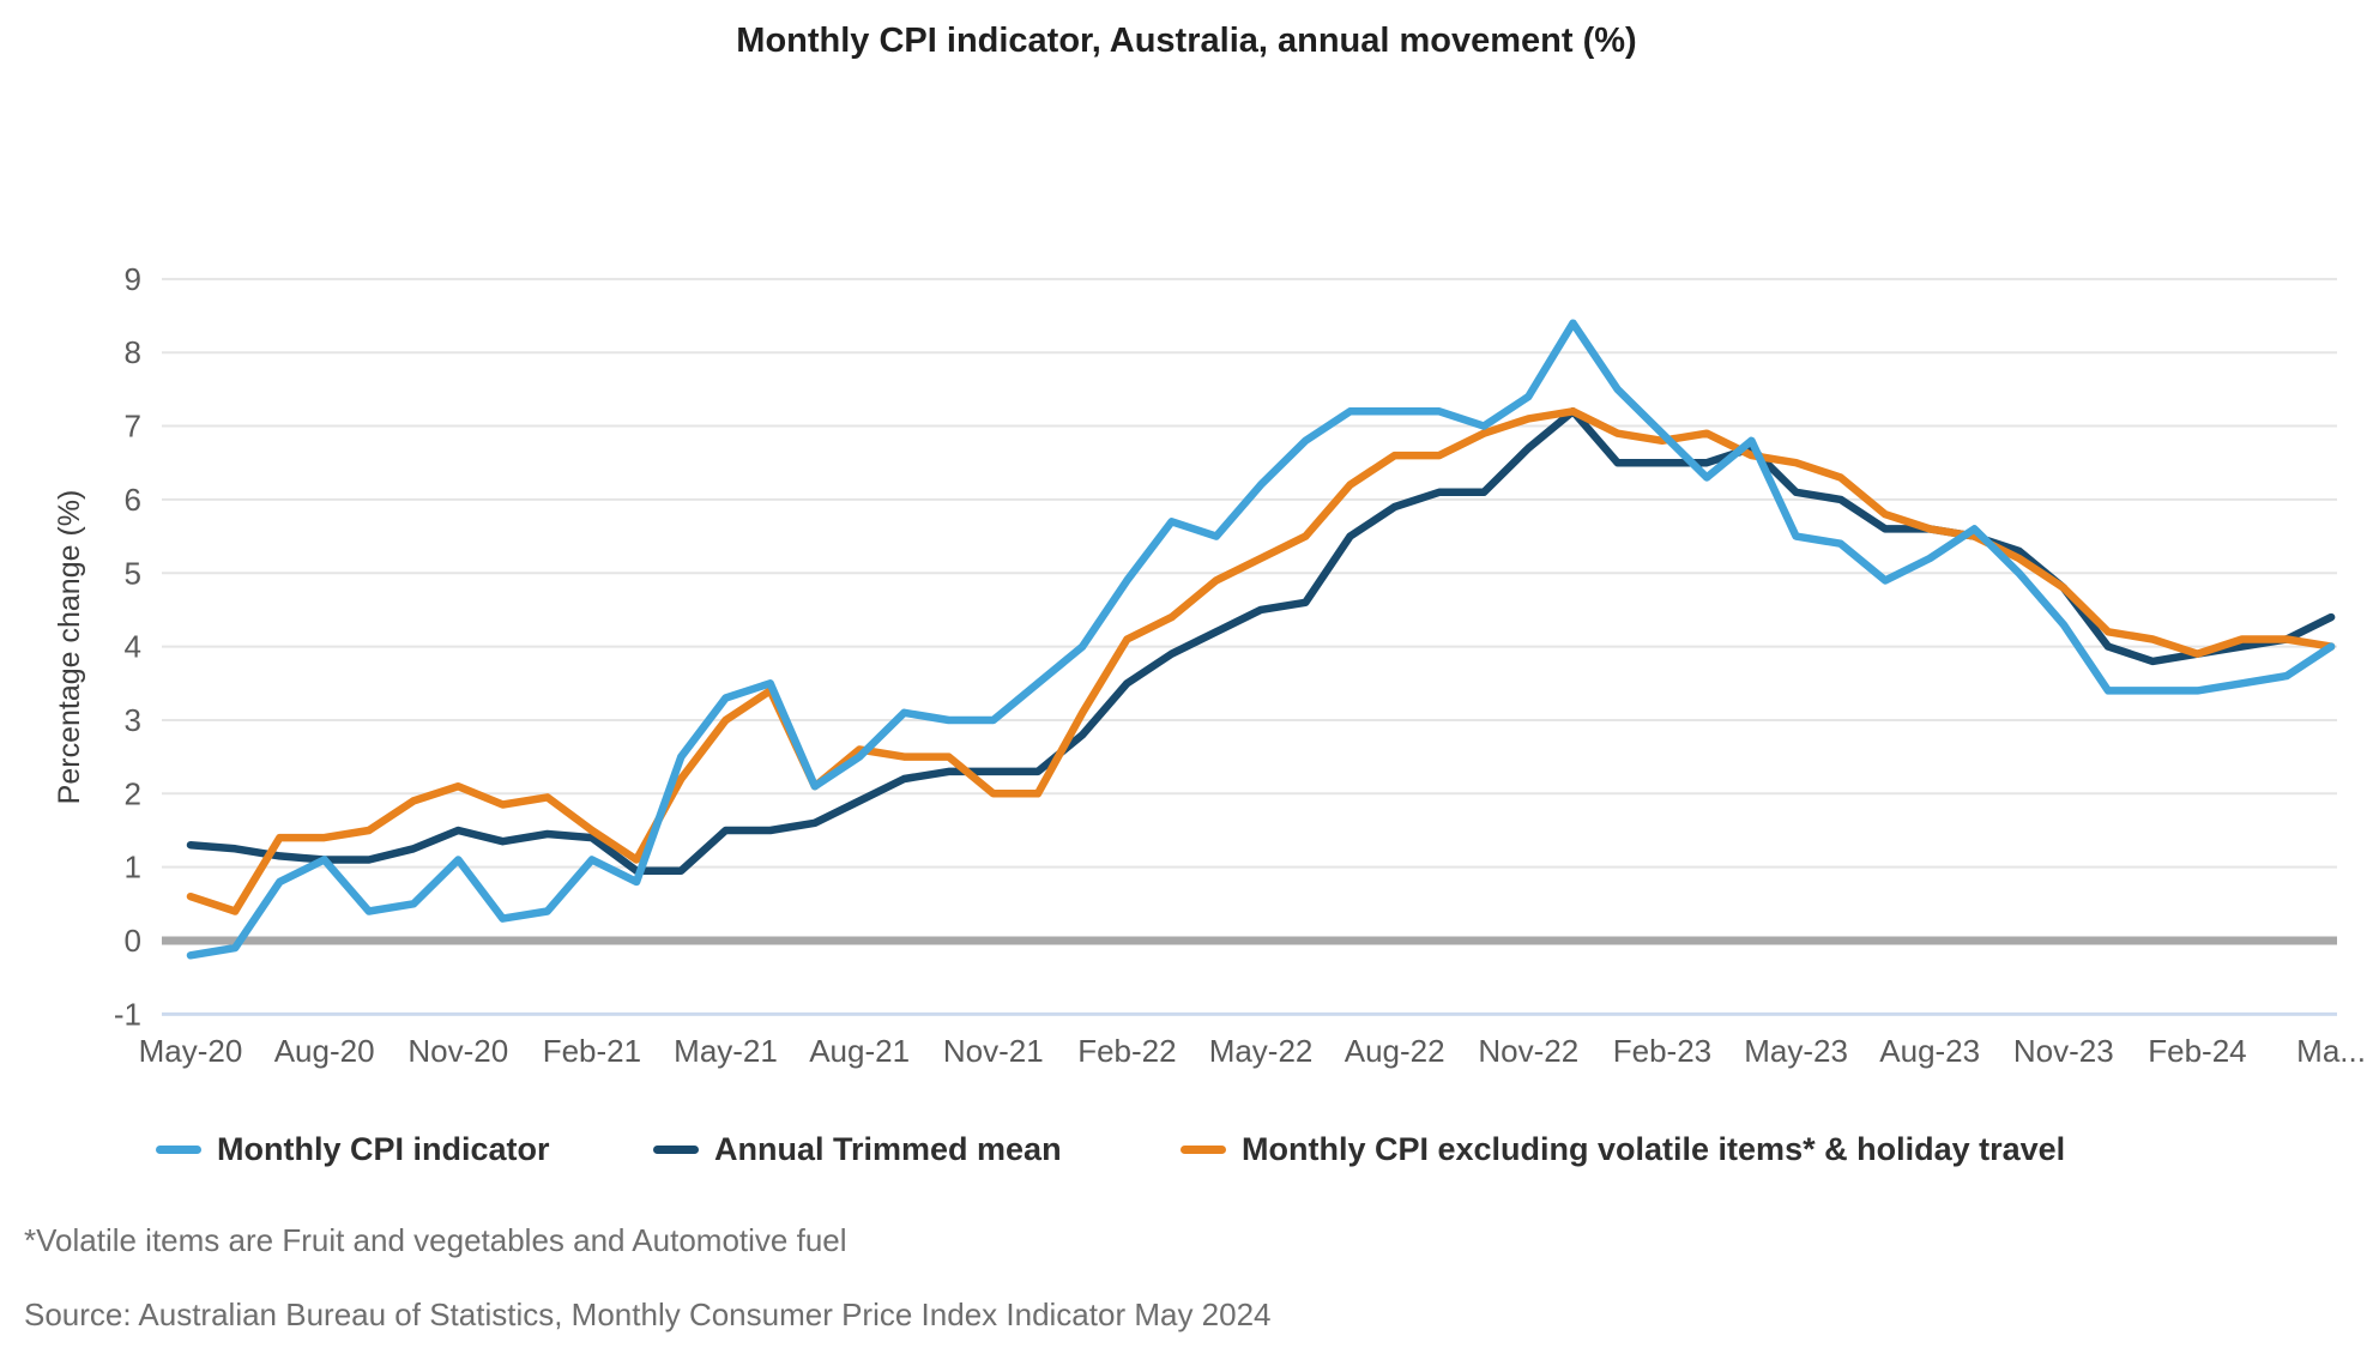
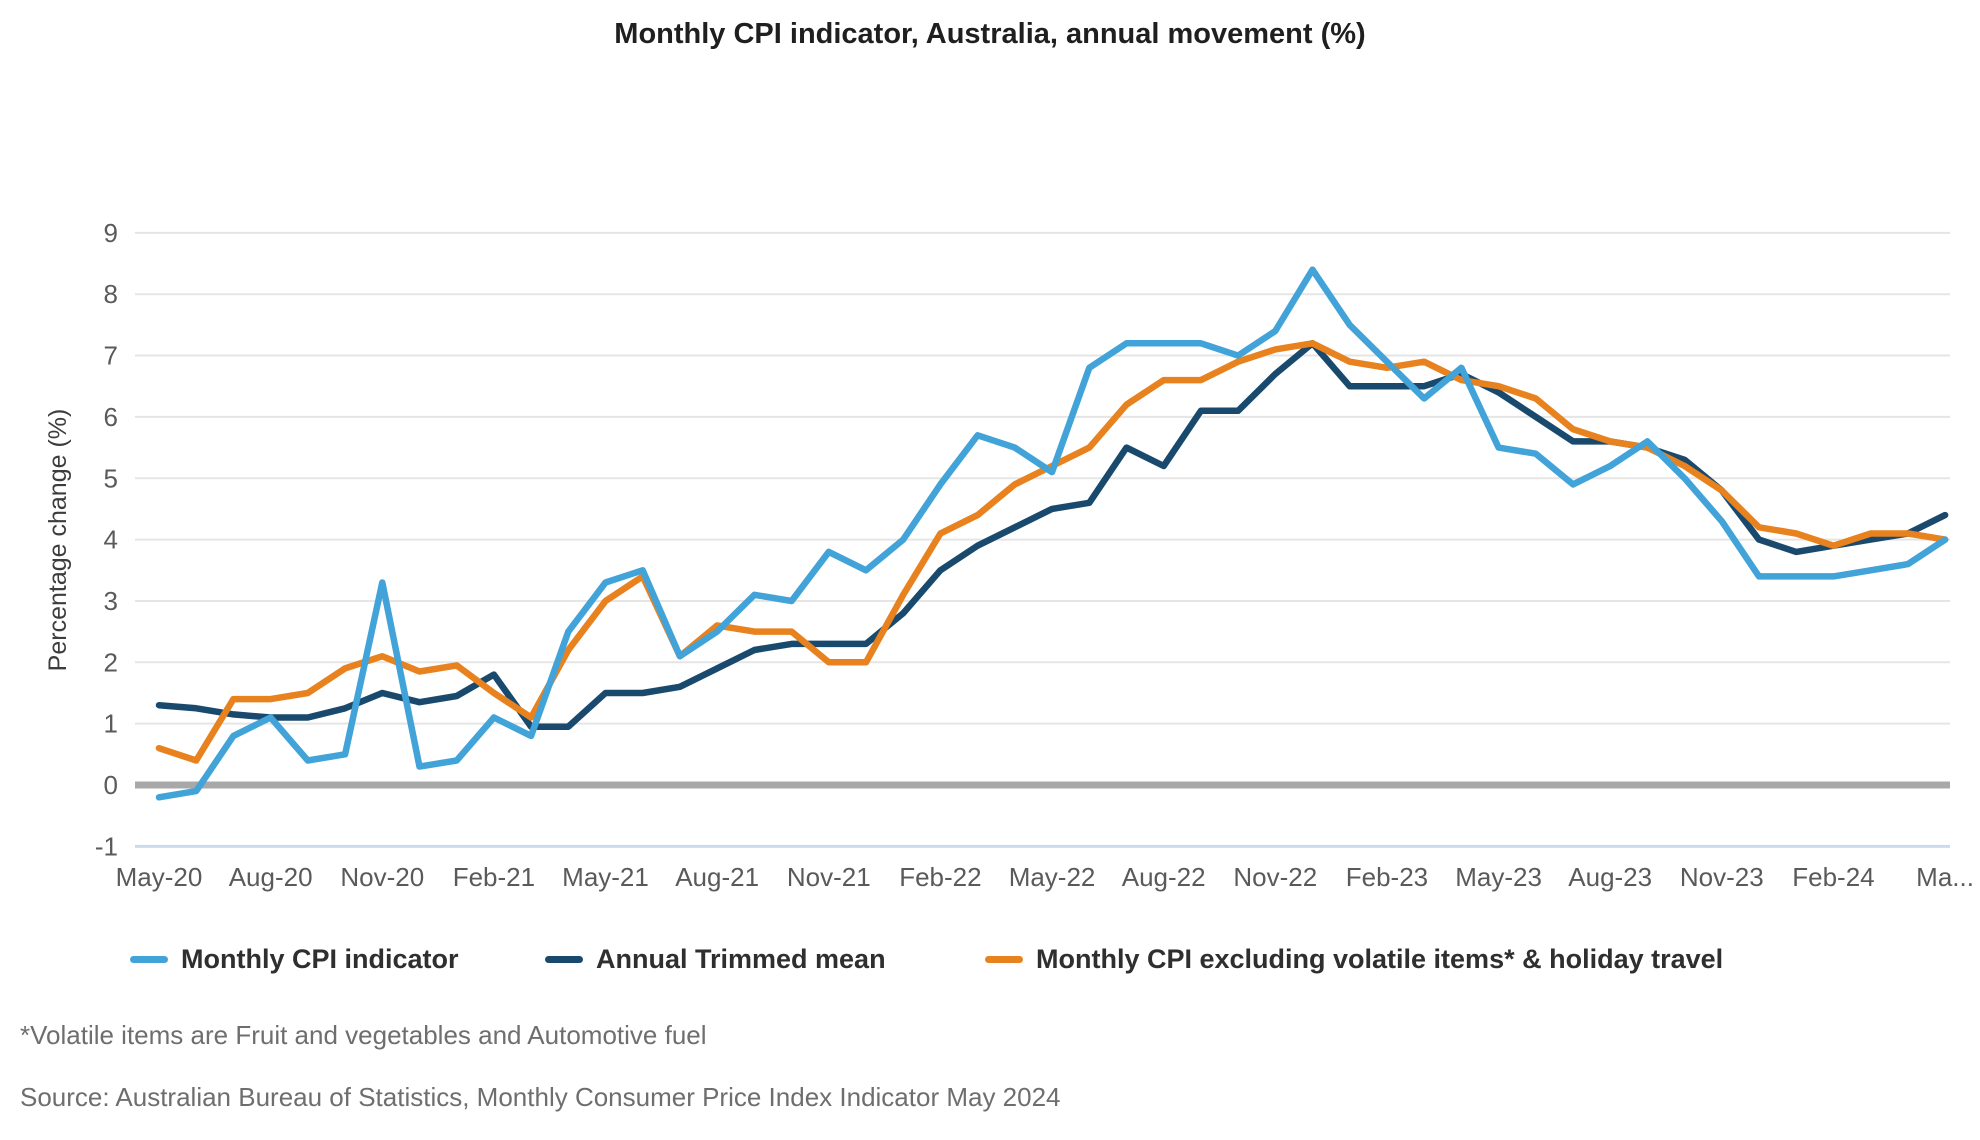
Monthly CPI indicator/Nov-20: 1.1 -> 3.3
Annual Trimmed mean/Feb-21: 1.4 -> 1.8
Monthly CPI indicator/Nov-21: 3.0 -> 3.8
Monthly CPI indicator/May-22: 6.2 -> 5.1
Annual Trimmed mean/Aug-22: 5.9 -> 5.2
Annual Trimmed mean/May-23: 6.1 -> 6.4
